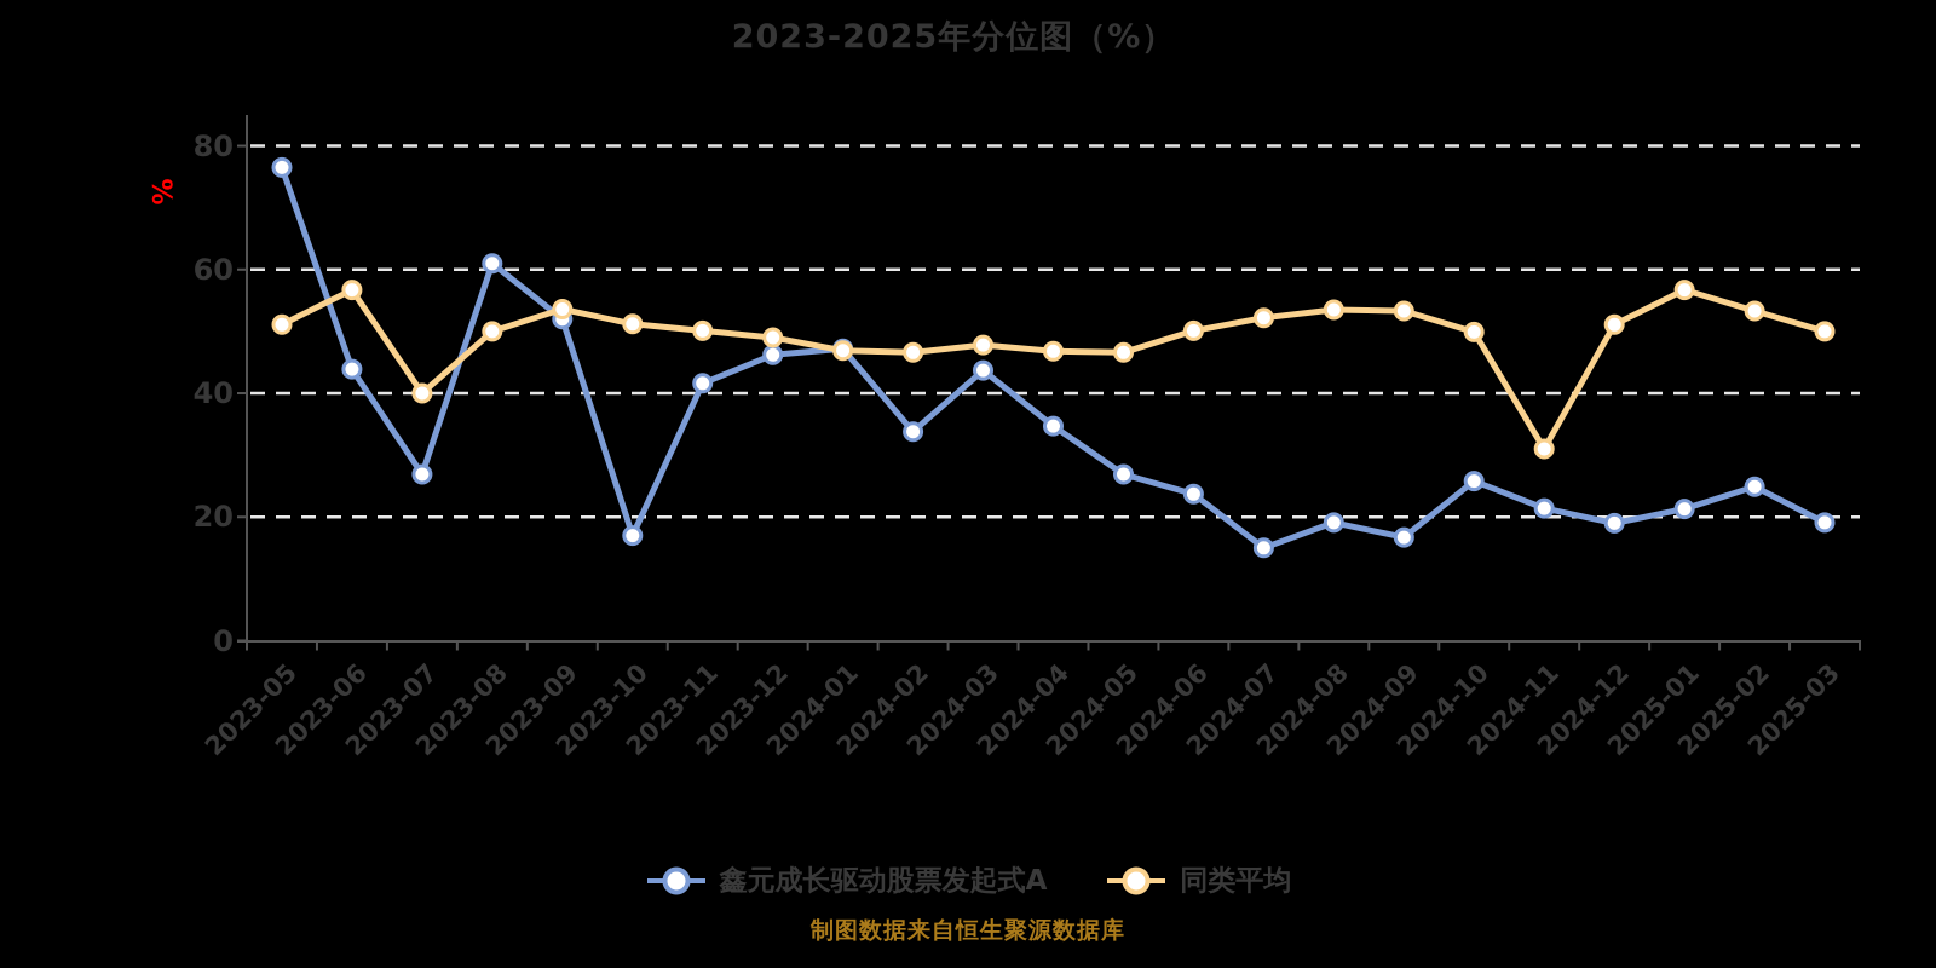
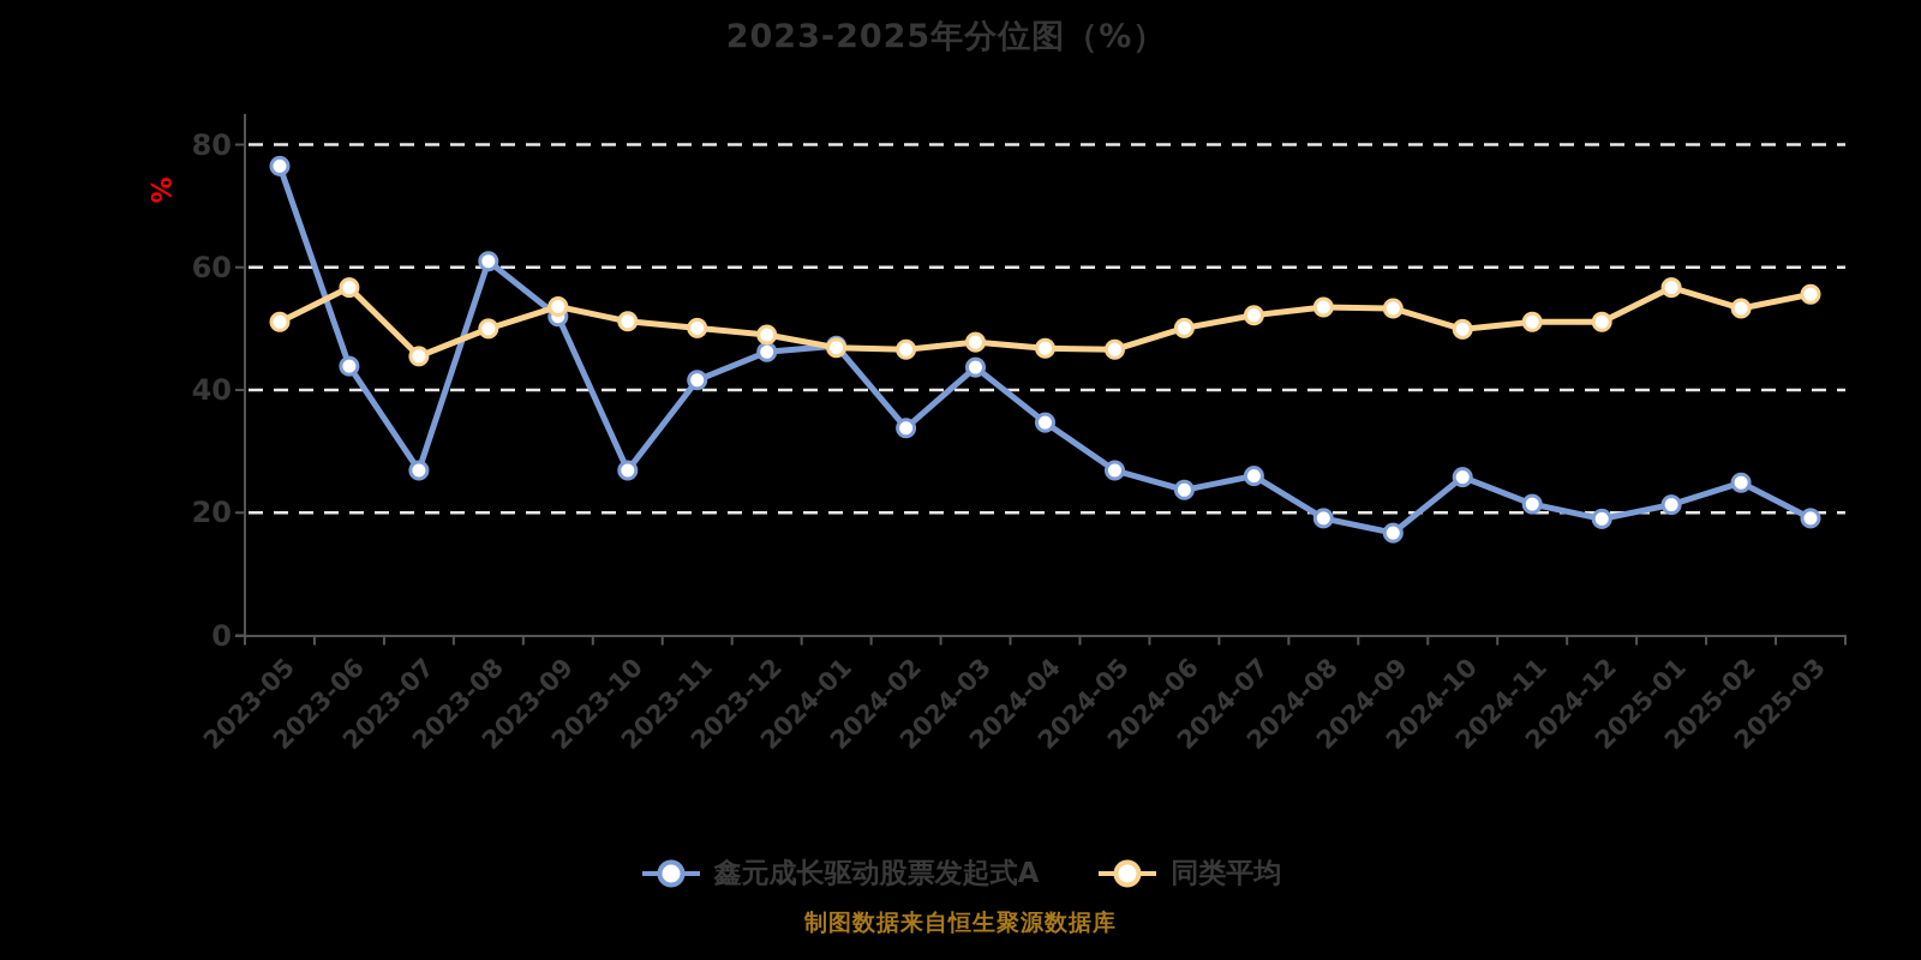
同类平均/2023-07: 40 -> 46
鑫元成长驱动股票发起式A/2023-10: 17 -> 27
鑫元成长驱动股票发起式A/2024-07: 15 -> 26
同类平均/2024-11: 31 -> 51
同类平均/2025-03: 50 -> 56
